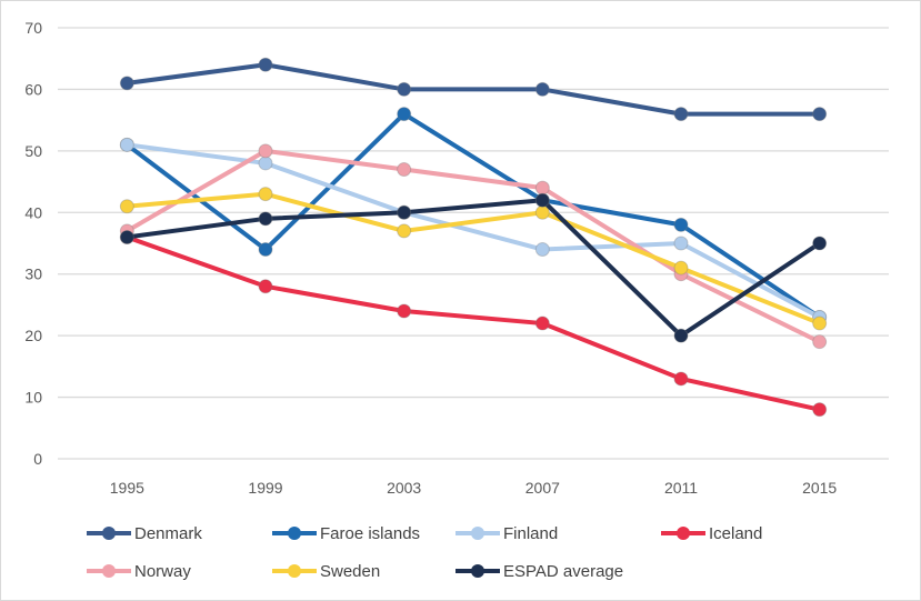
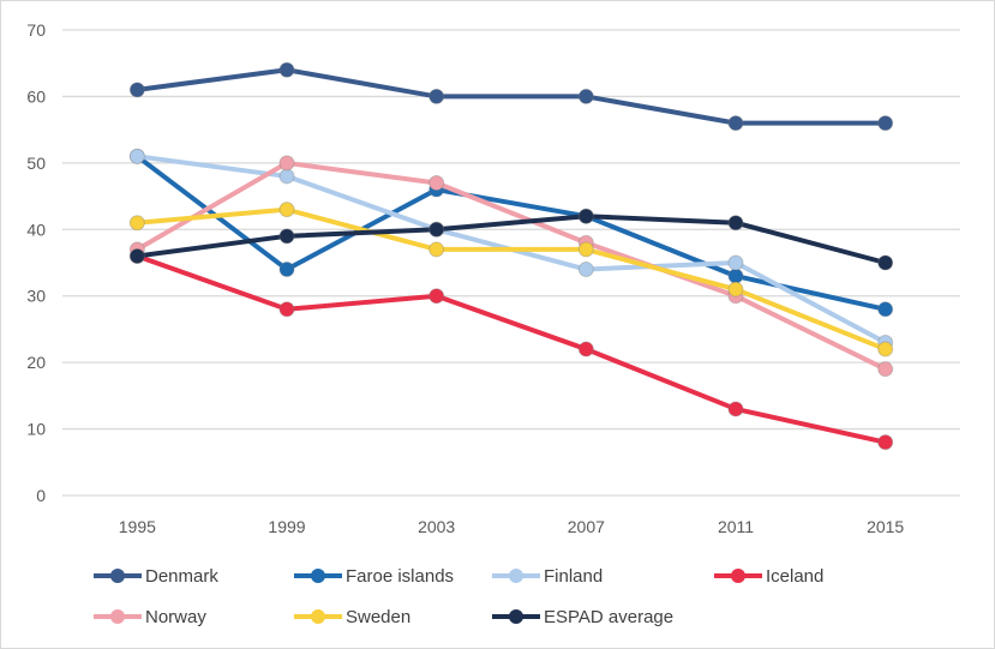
Faroe islands/2003: 56 -> 46
Iceland/2003: 24 -> 30
Norway/2007: 44 -> 38
Sweden/2007: 40 -> 37
Faroe islands/2011: 38 -> 33
ESPAD average/2011: 20 -> 41
Faroe islands/2015: 23 -> 28
